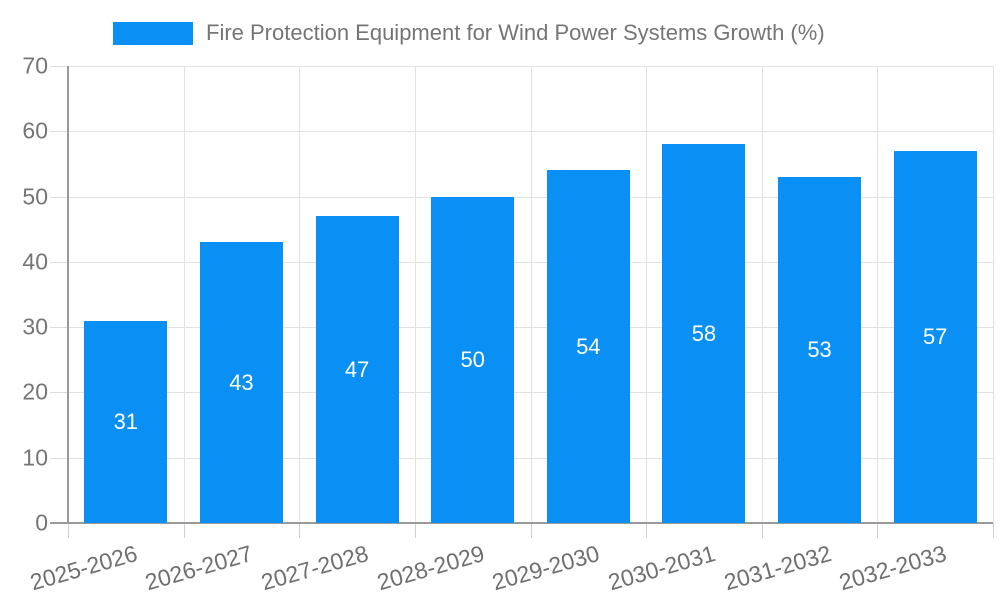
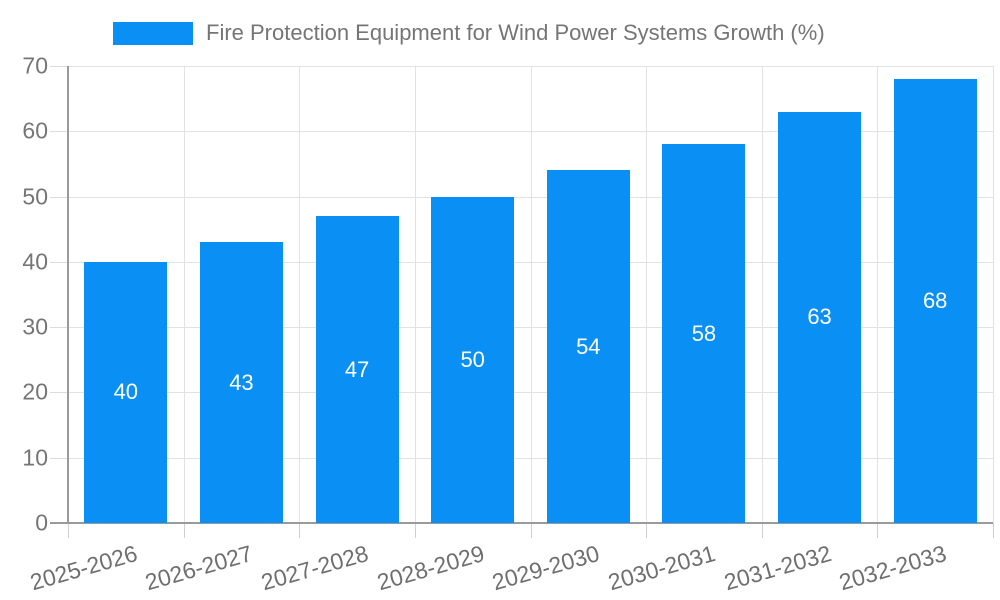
2025-2026: 31 -> 40
2031-2032: 53 -> 63
2032-2033: 57 -> 68
